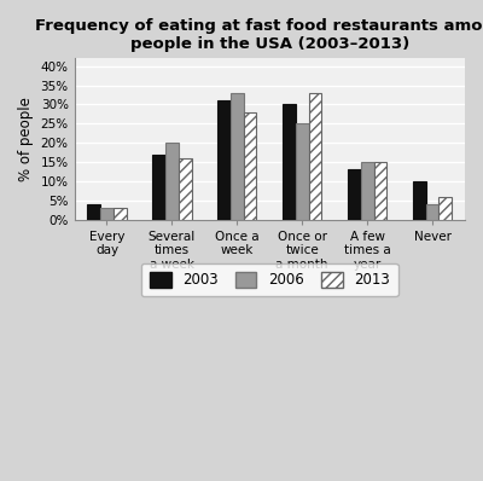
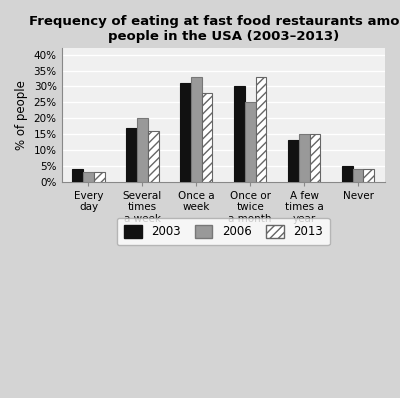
2003/Never: 10% -> 5%
2013/Never: 6% -> 4%
